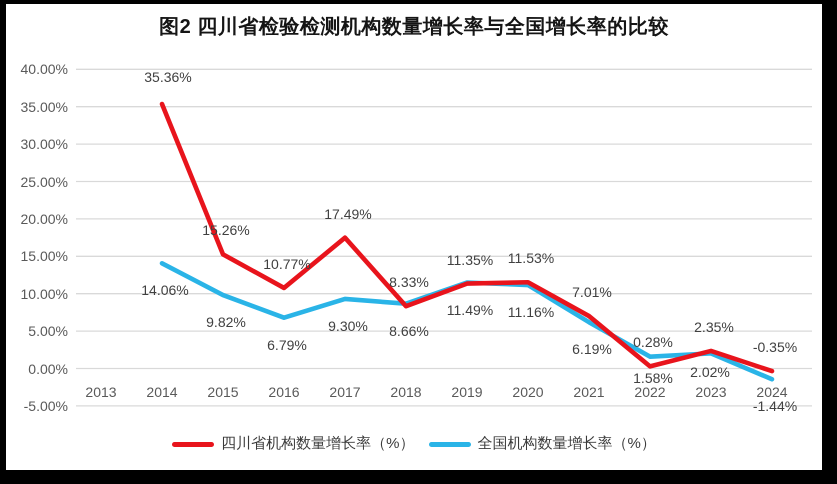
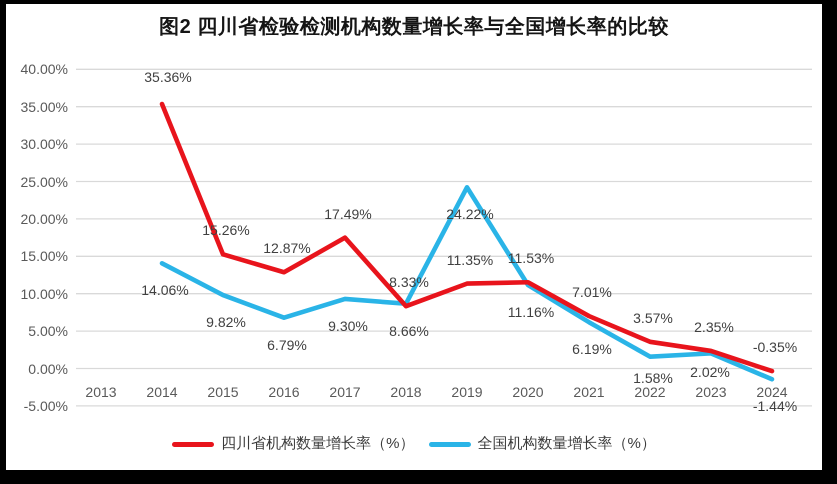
四川省机构数量增长率（%）/2016: 10.77% -> 12.87%
全国机构数量增长率（%）/2019: 11.49% -> 24.22%
四川省机构数量增长率（%）/2022: 0.28% -> 3.57%
